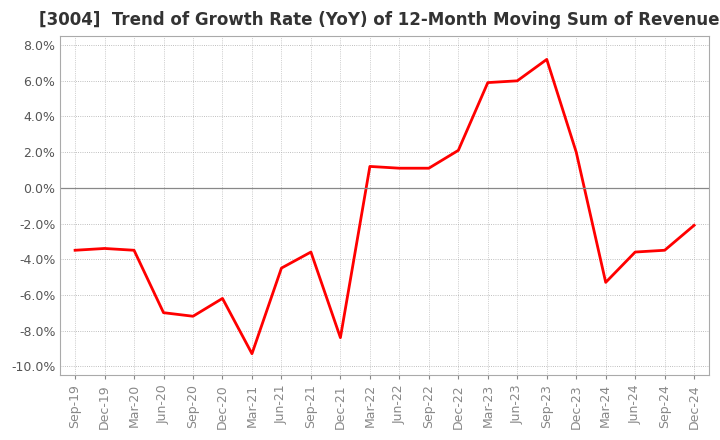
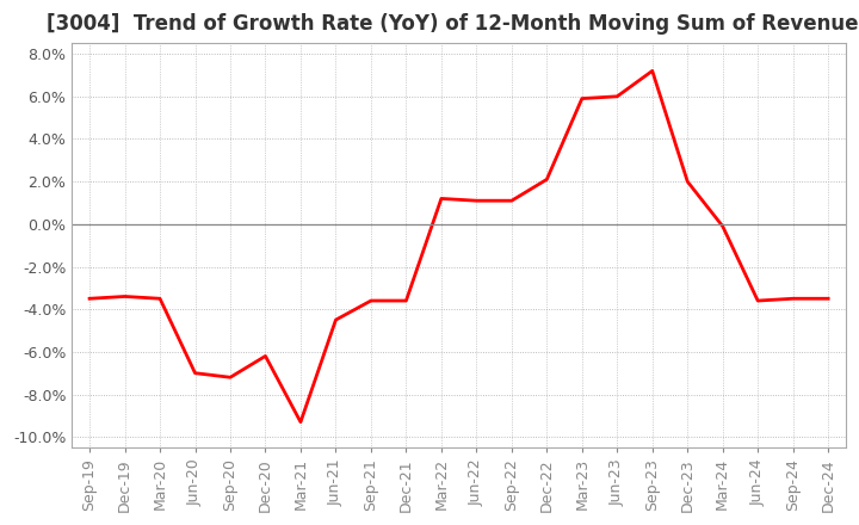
Dec-21: -8.4% -> -3.6%
Mar-24: -5.3% -> -0.1%
Dec-24: -2.1% -> -3.5%
